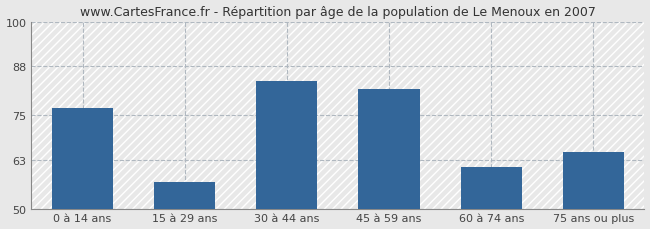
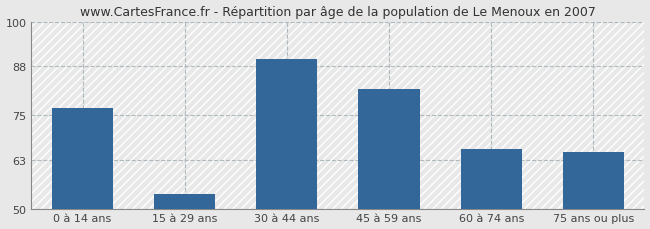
15 à 29 ans: 57 -> 54
30 à 44 ans: 84 -> 90
60 à 74 ans: 61 -> 66
